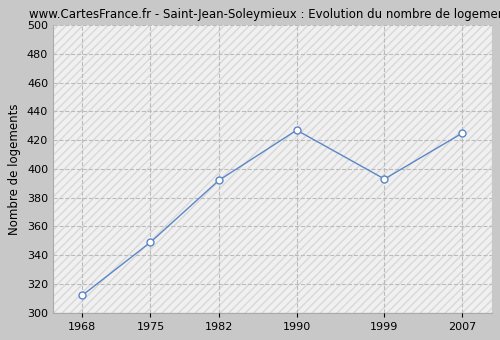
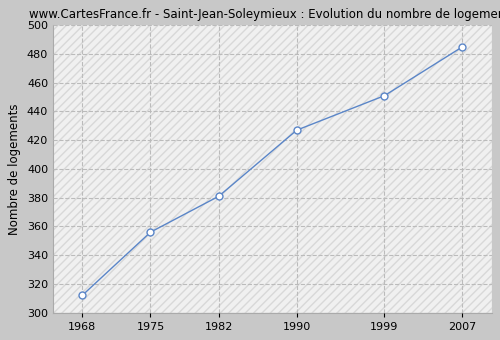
1975: 349 -> 356
1982: 392 -> 381
1999: 393 -> 451
2007: 425 -> 485
